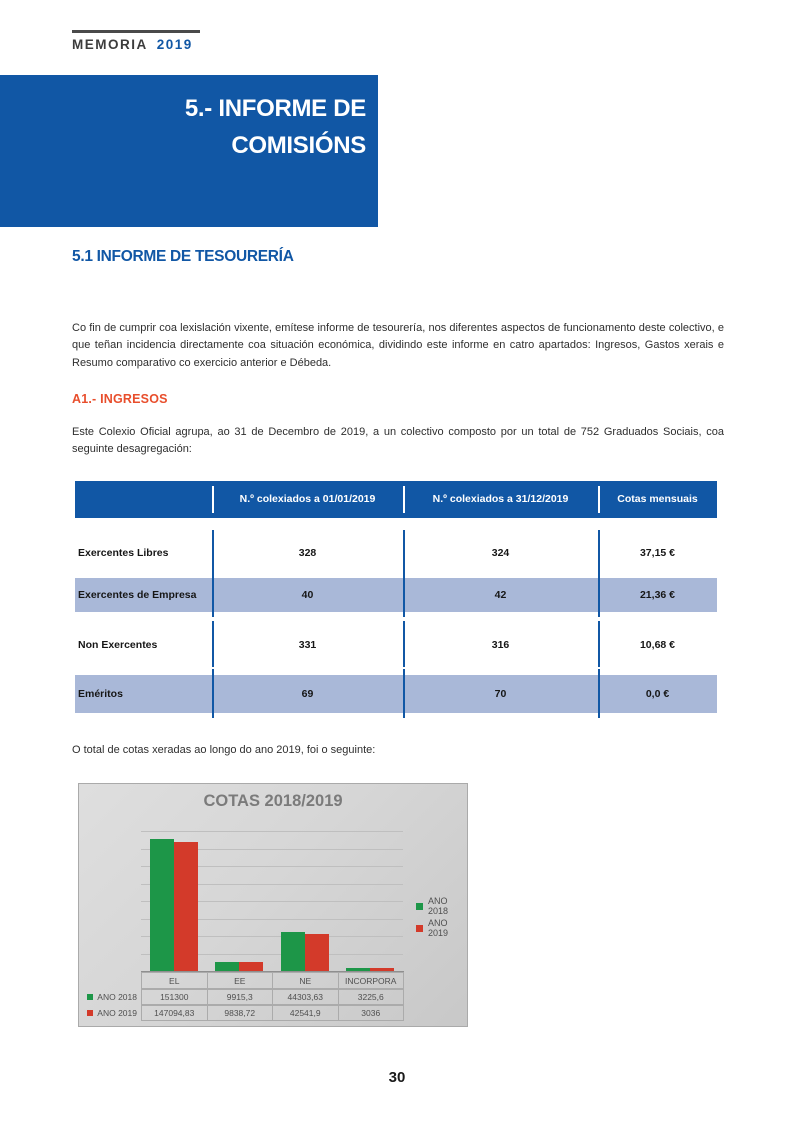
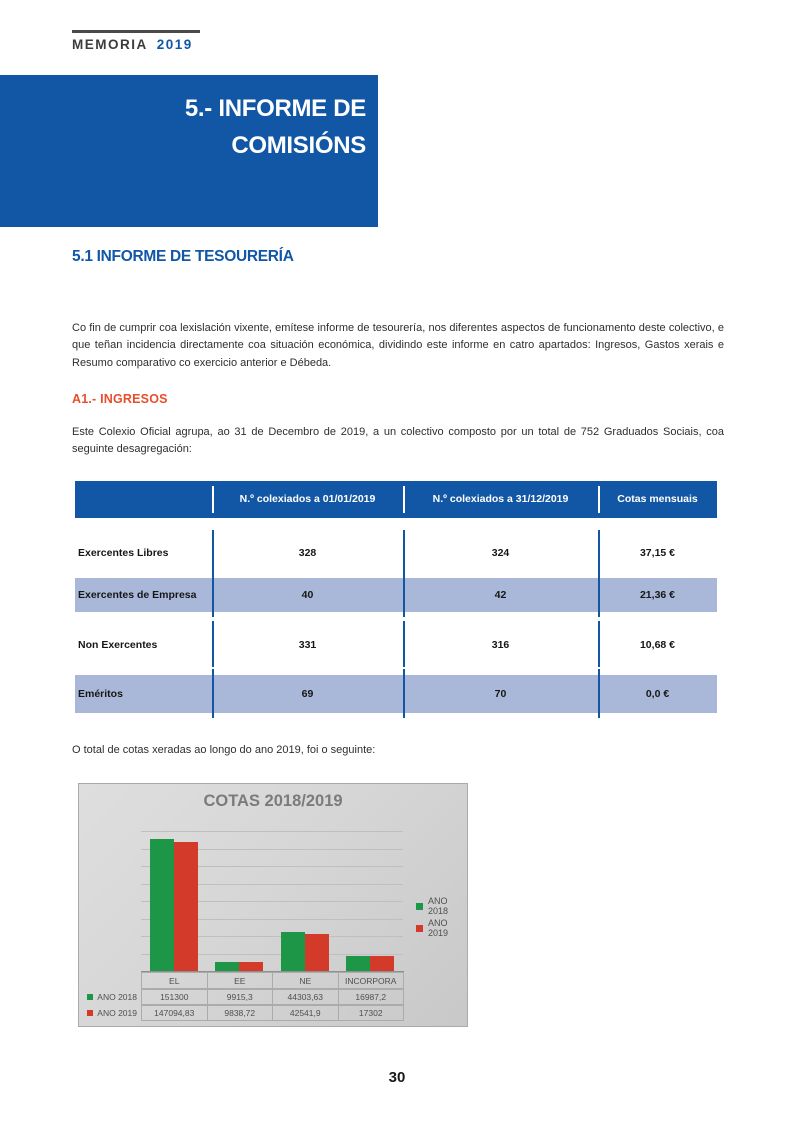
ANO 2018/INCORPORA: 3225,6 -> 16987,2
ANO 2019/INCORPORA: 3036 -> 17302
